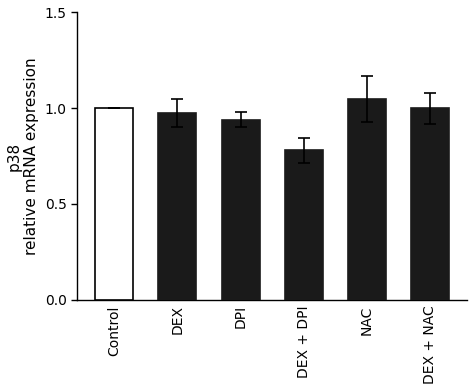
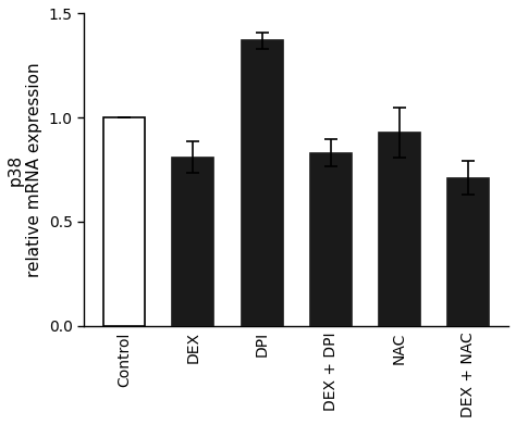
DEX: 0.97 -> 0.81
DPI: 0.94 -> 1.37
DEX + DPI: 0.78 -> 0.83
NAC: 1.05 -> 0.93
DEX + NAC: 1.00 -> 0.71
